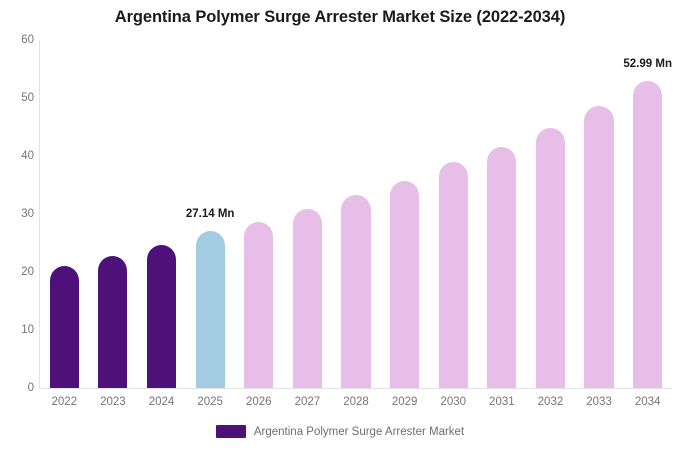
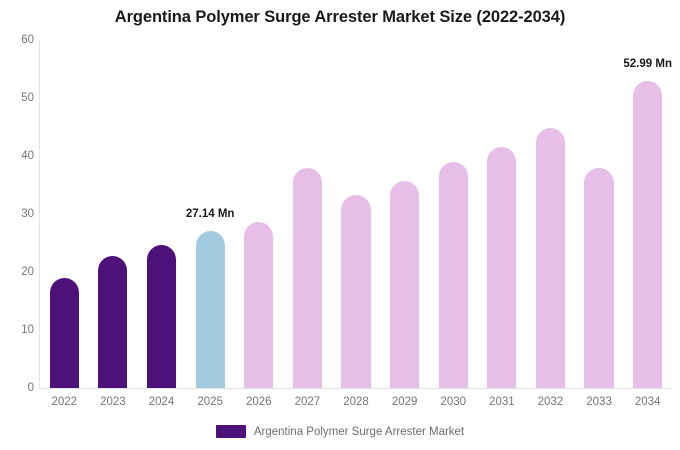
2022: 21 -> 19
2027: 31 -> 38
2033: 49 -> 38
